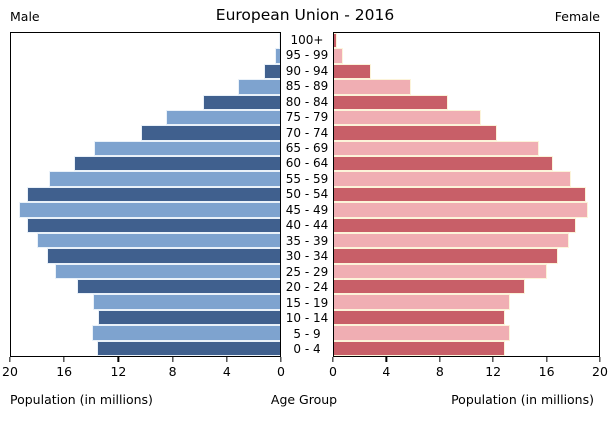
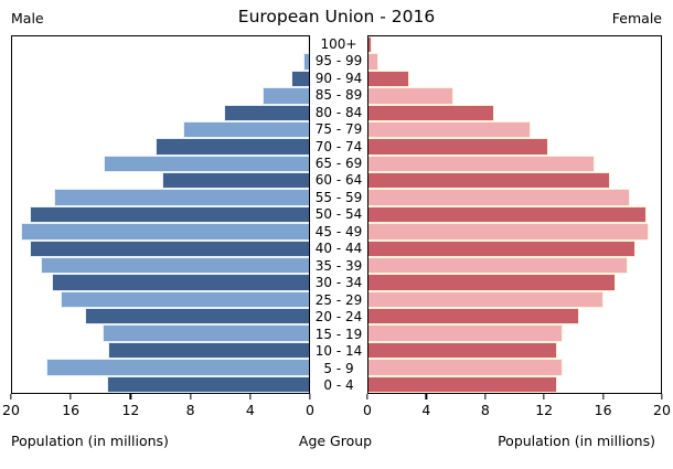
Male/60 - 64: 15.3 -> 9.9
Male/5 - 9: 14.0 -> 17.7
